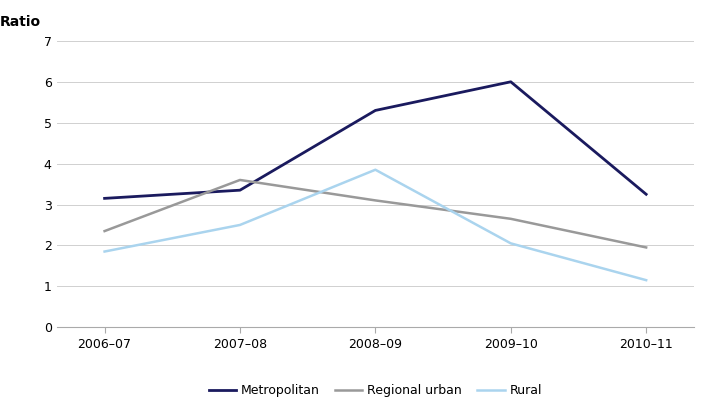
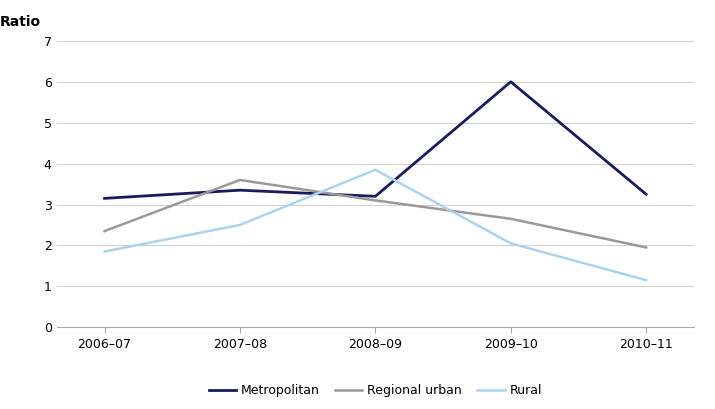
Metropolitan/2008–09: 5.30 -> 3.20
